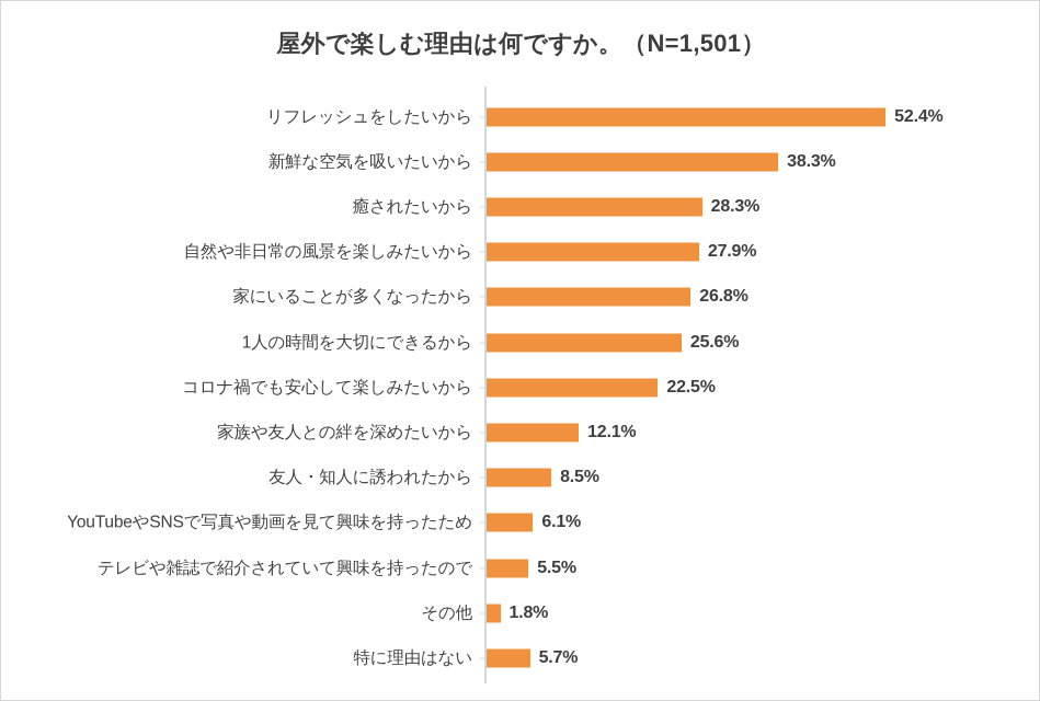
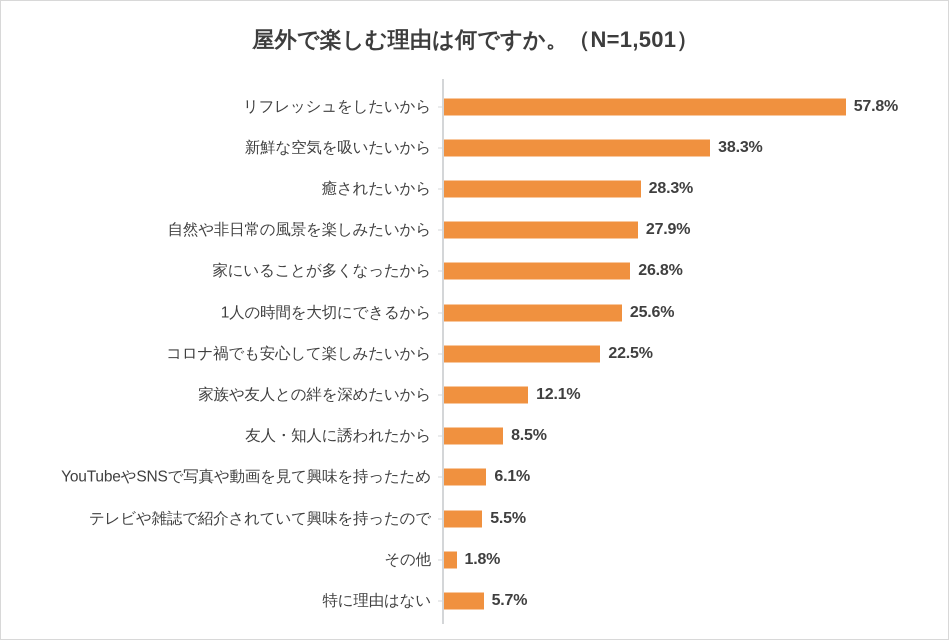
リフレッシュをしたいから: 52.4% -> 57.8%
